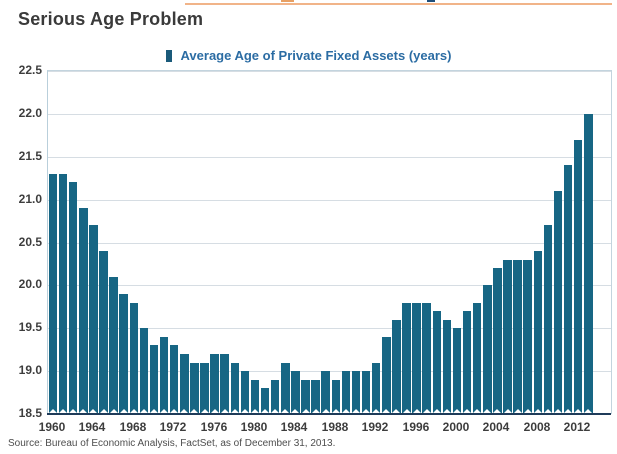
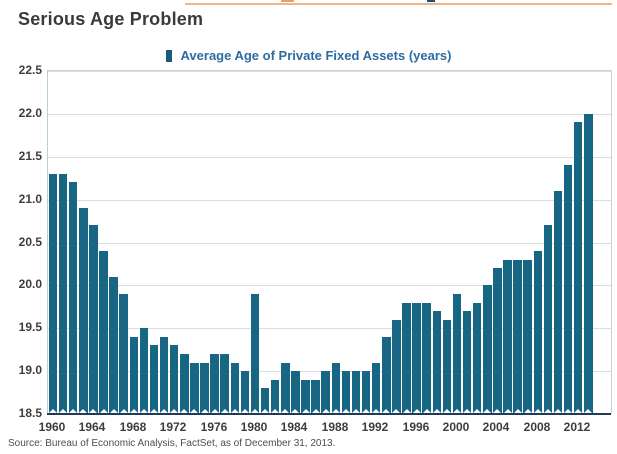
1968: 19.8 -> 19.4
1980: 18.9 -> 19.9
1988: 18.9 -> 19.1
2000: 19.5 -> 19.9
2012: 21.7 -> 21.9
